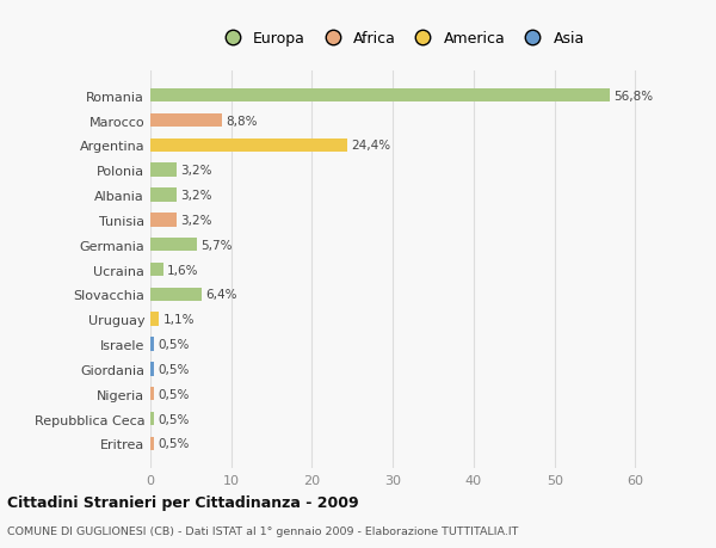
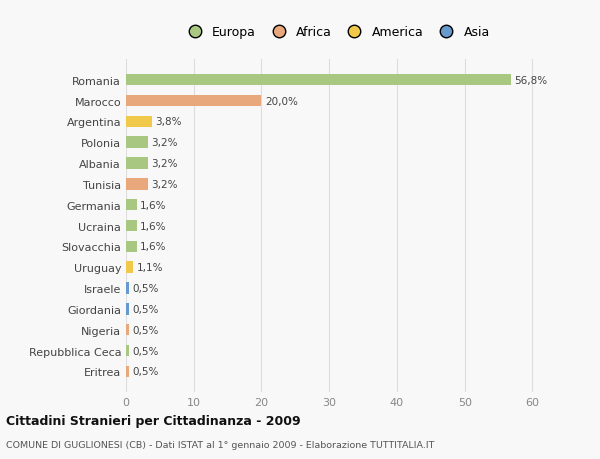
Marocco: 8,8% -> 20,0%
Argentina: 24,4% -> 3,8%
Germania: 5,7% -> 1,6%
Slovacchia: 6,4% -> 1,6%
